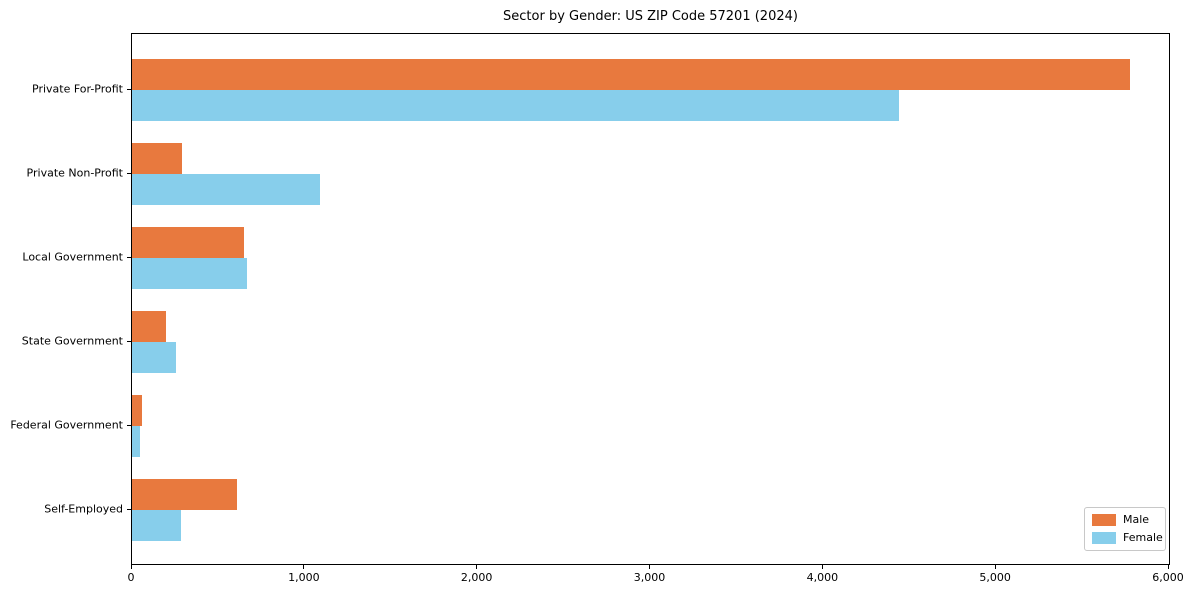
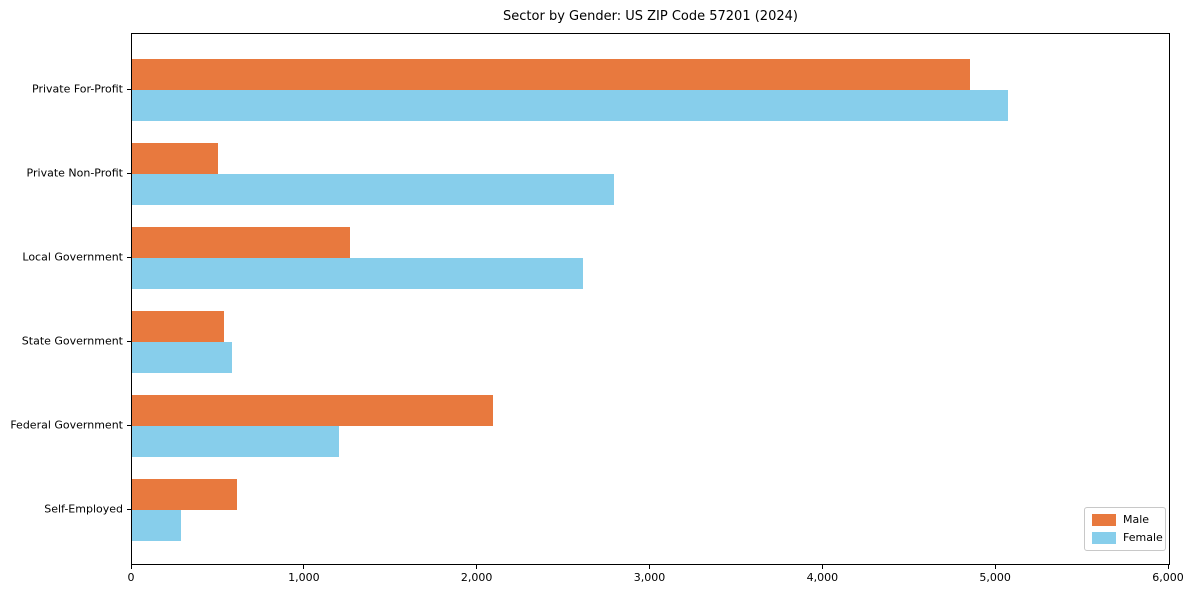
Male/Private For-Profit: 5780 -> 4850
Female/Private For-Profit: 4440 -> 5070
Male/Private Non-Profit: 290 -> 500
Female/Private Non-Profit: 1080 -> 2790
Male/Local Government: 640 -> 1260
Female/Local Government: 660 -> 2610
Male/State Government: 200 -> 530
Female/State Government: 260 -> 580
Male/Federal Government: 60 -> 2090
Female/Federal Government: 40 -> 1200
